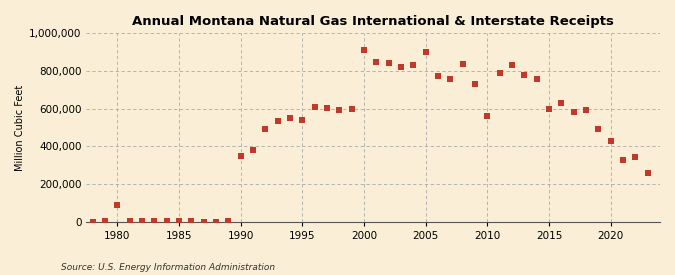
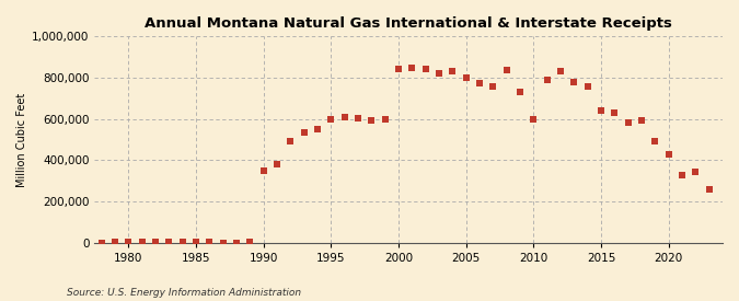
1980: 90,000 -> 0
1995: 540,000 -> 600,000
2000: 910,000 -> 840,000
2005: 900,000 -> 800,000
2010: 560,000 -> 600,000
2015: 600,000 -> 640,000
